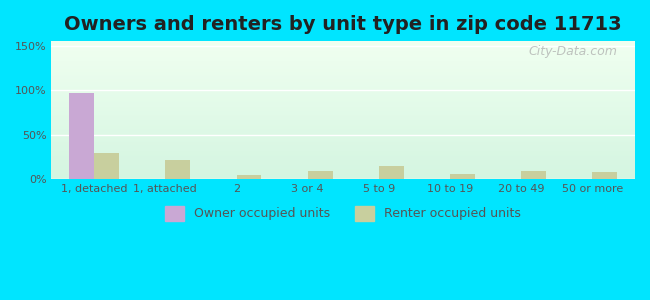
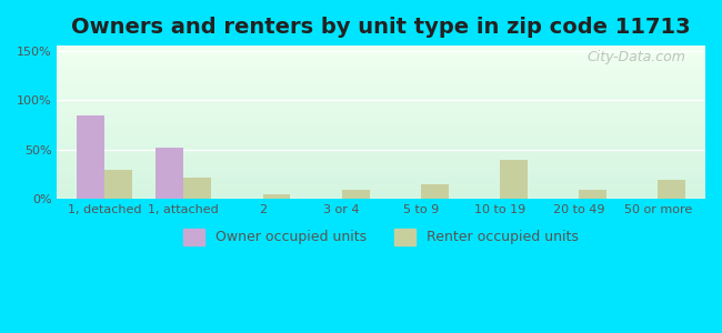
Owner occupied units/1, detached: 97% -> 84%
Owner occupied units/1, attached: 1% -> 52%
Renter occupied units/10 to 19: 6% -> 40%
Renter occupied units/50 or more: 8% -> 20%
